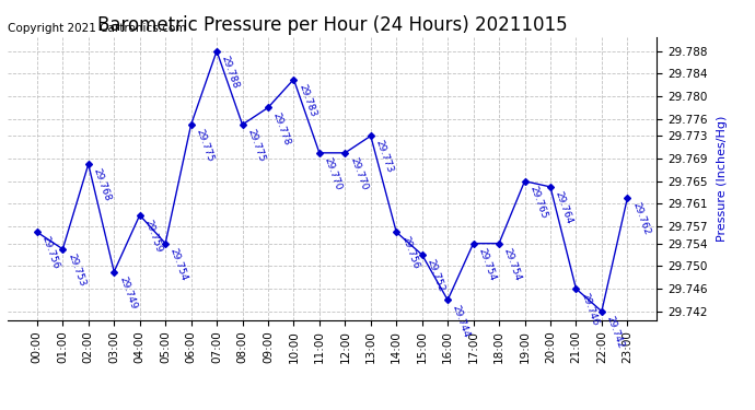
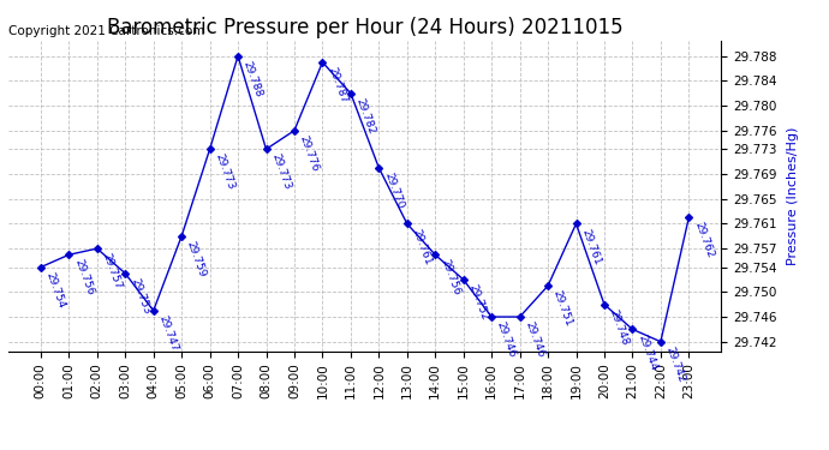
00:00: 29.756 -> 29.754
01:00: 29.753 -> 29.756
02:00: 29.768 -> 29.757
03:00: 29.749 -> 29.753
04:00: 29.759 -> 29.747
05:00: 29.754 -> 29.759
06:00: 29.775 -> 29.773
08:00: 29.775 -> 29.773
09:00: 29.778 -> 29.776
10:00: 29.783 -> 29.787
11:00: 29.770 -> 29.782
13:00: 29.773 -> 29.761
16:00: 29.744 -> 29.746
17:00: 29.754 -> 29.746
18:00: 29.754 -> 29.751
19:00: 29.765 -> 29.761
20:00: 29.764 -> 29.748
21:00: 29.746 -> 29.744
